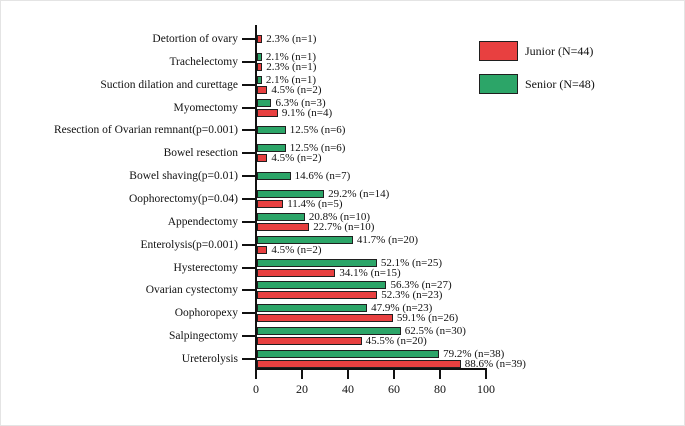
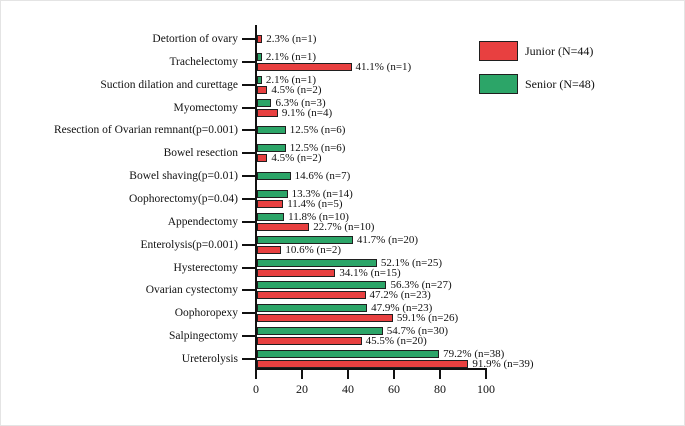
Junior (N=44)/Trachelectomy: 2.3% -> 41.1%
Senior (N=48)/Oophorectomy(p=0.04): 29.2% -> 13.3%
Senior (N=48)/Appendectomy: 20.8% -> 11.8%
Junior (N=44)/Enterolysis(p=0.001): 4.5% -> 10.6%
Junior (N=44)/Ovarian cystectomy: 52.3% -> 47.2%
Senior (N=48)/Salpingectomy: 62.5% -> 54.7%
Junior (N=44)/Ureterolysis: 88.6% -> 91.9%
